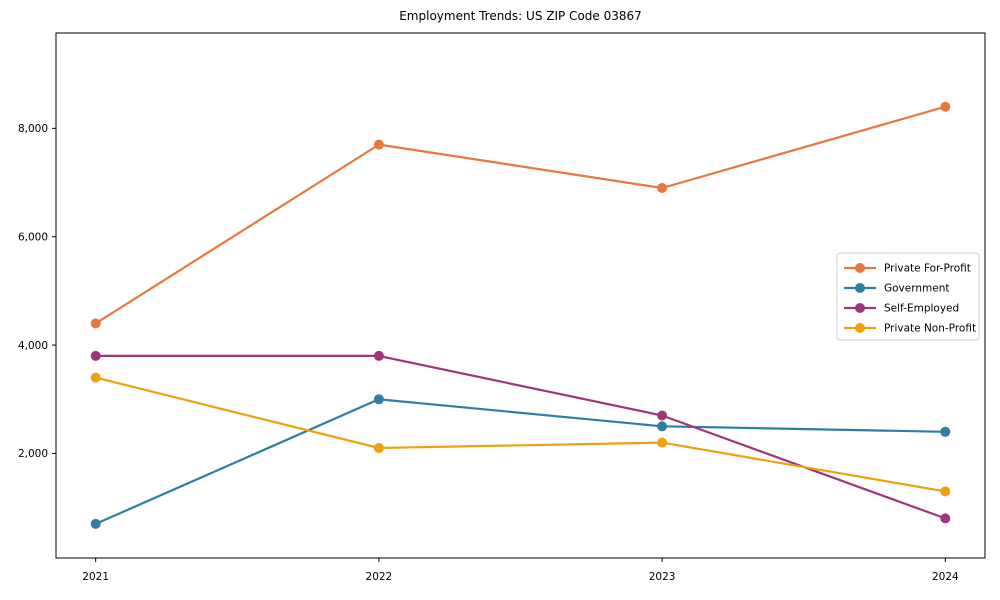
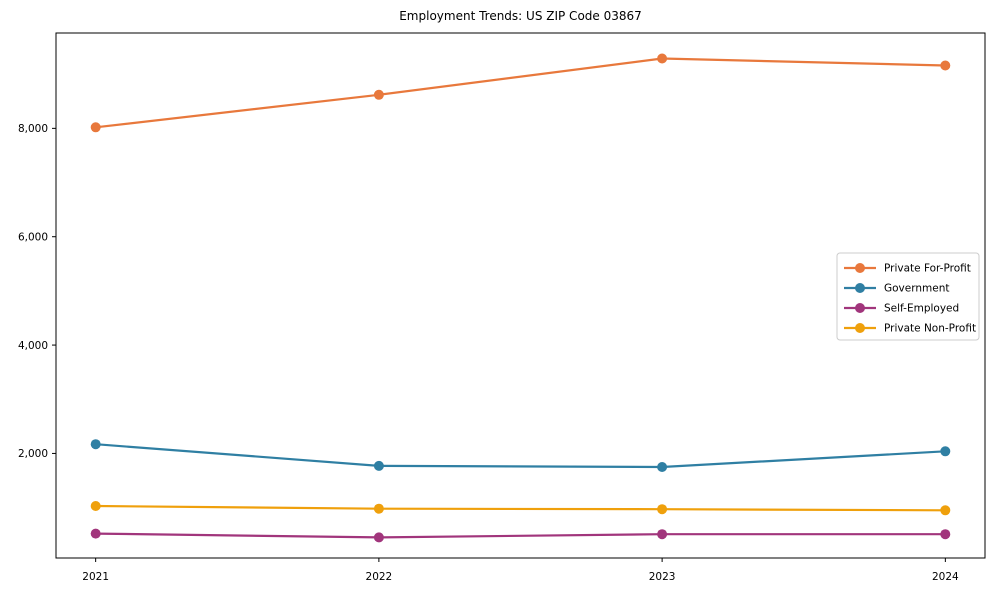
Private For-Profit/2021: 4400 -> 8000
Government/2021: 700 -> 2200
Self-Employed/2021: 3800 -> 500
Private Non-Profit/2021: 3400 -> 1000
Private For-Profit/2022: 7700 -> 8600
Government/2022: 3000 -> 1800
Self-Employed/2022: 3800 -> 400
Private Non-Profit/2022: 2100 -> 1000
Private For-Profit/2023: 6900 -> 9300
Government/2023: 2500 -> 1800
Self-Employed/2023: 2700 -> 500
Private Non-Profit/2023: 2200 -> 1000
Private For-Profit/2024: 8400 -> 9200
Government/2024: 2400 -> 2000
Self-Employed/2024: 800 -> 500
Private Non-Profit/2024: 1300 -> 1000
